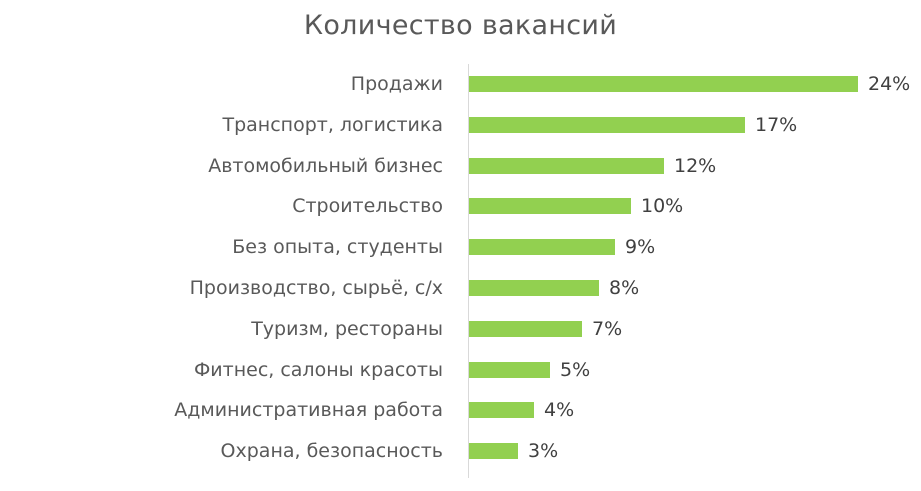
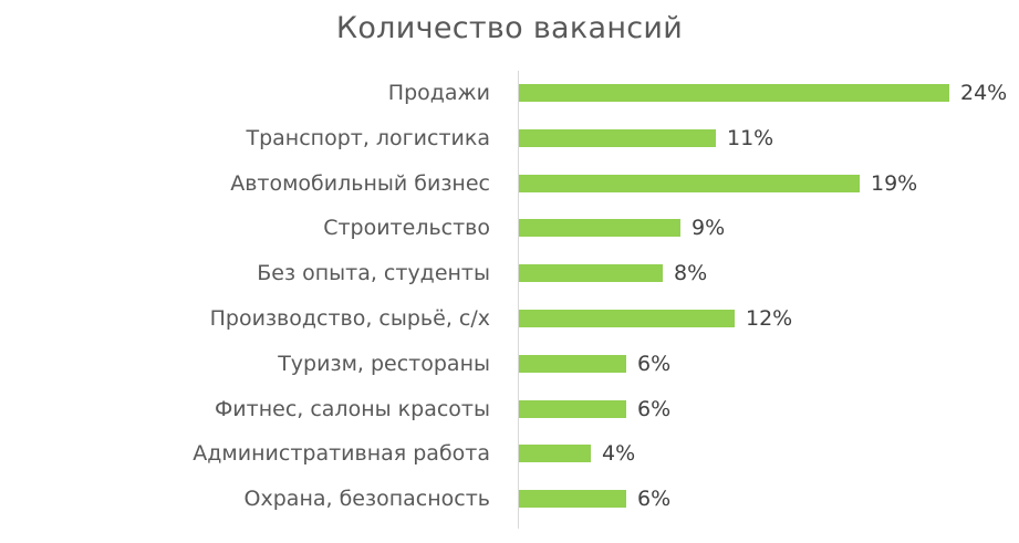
Транспорт, логистика: 17% -> 11%
Автомобильный бизнес: 12% -> 19%
Строительство: 10% -> 9%
Без опыта, студенты: 9% -> 8%
Производство, сырьё, с/х: 8% -> 12%
Туризм, рестораны: 7% -> 6%
Фитнес, салоны красоты: 5% -> 6%
Охрана, безопасность: 3% -> 6%
